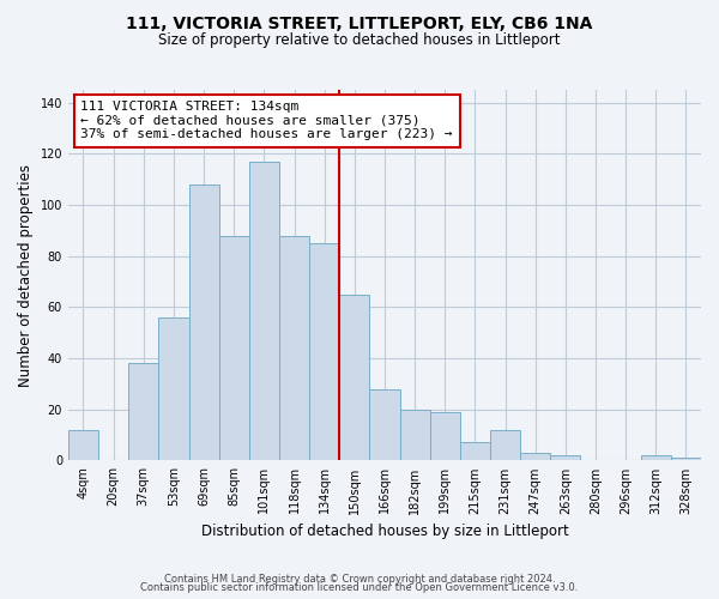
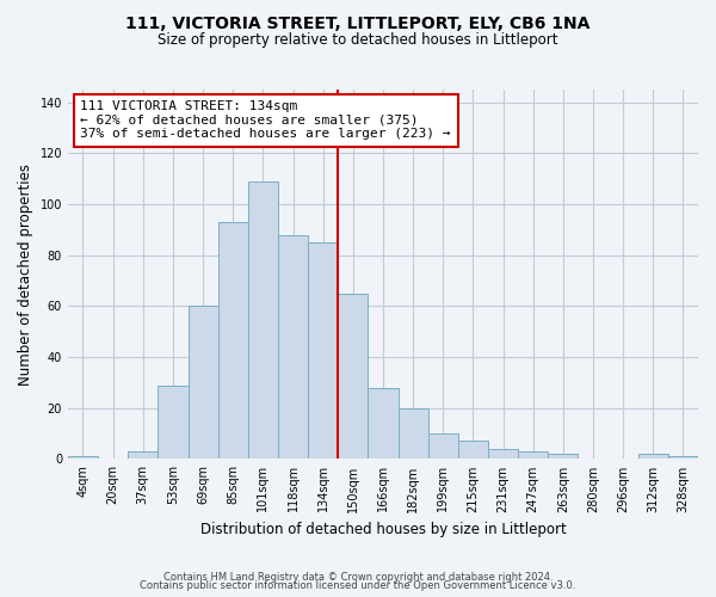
4sqm: 12 -> 1
37sqm: 38 -> 3
53sqm: 56 -> 29
69sqm: 108 -> 60
85sqm: 88 -> 93
101sqm: 117 -> 109
199sqm: 19 -> 10
231sqm: 12 -> 4
